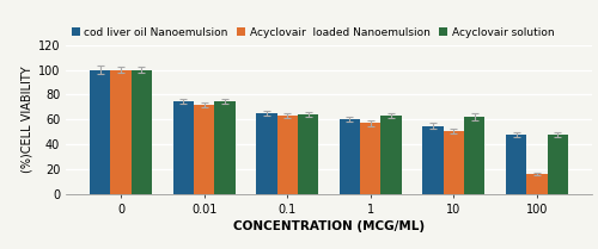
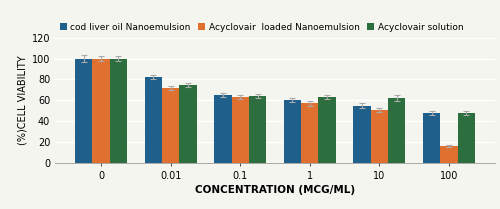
cod liver oil Nanoemulsion/0.01: 75 -> 82
